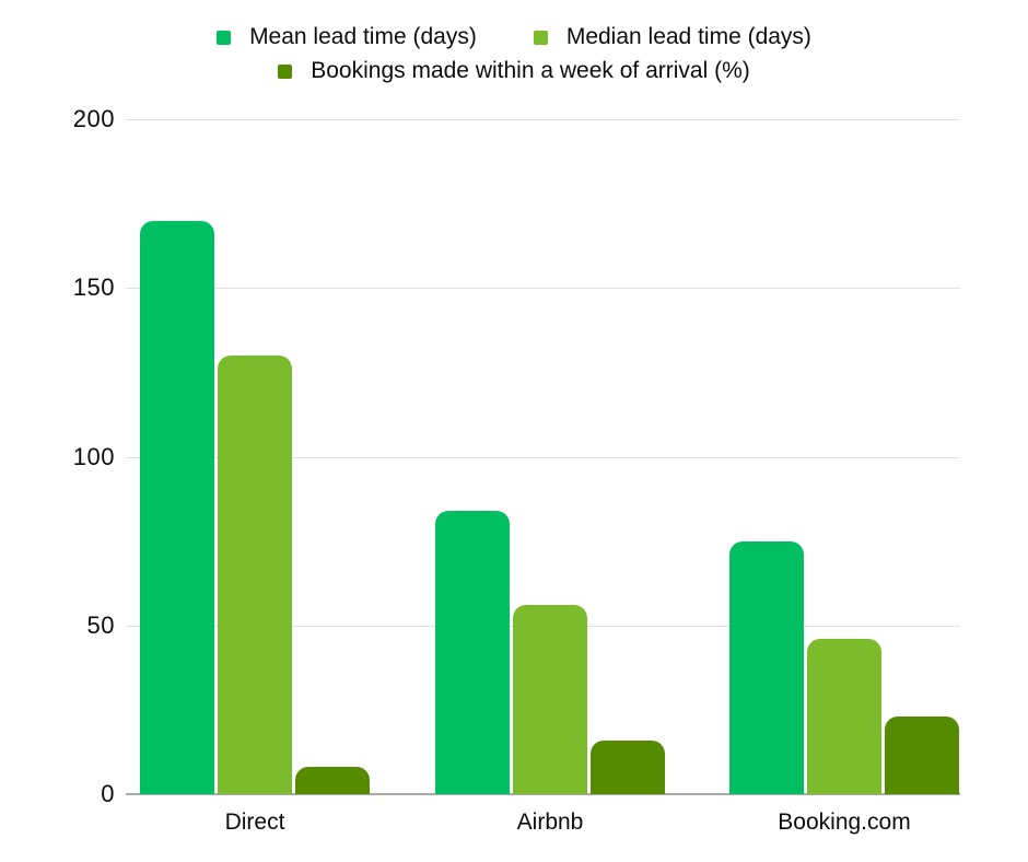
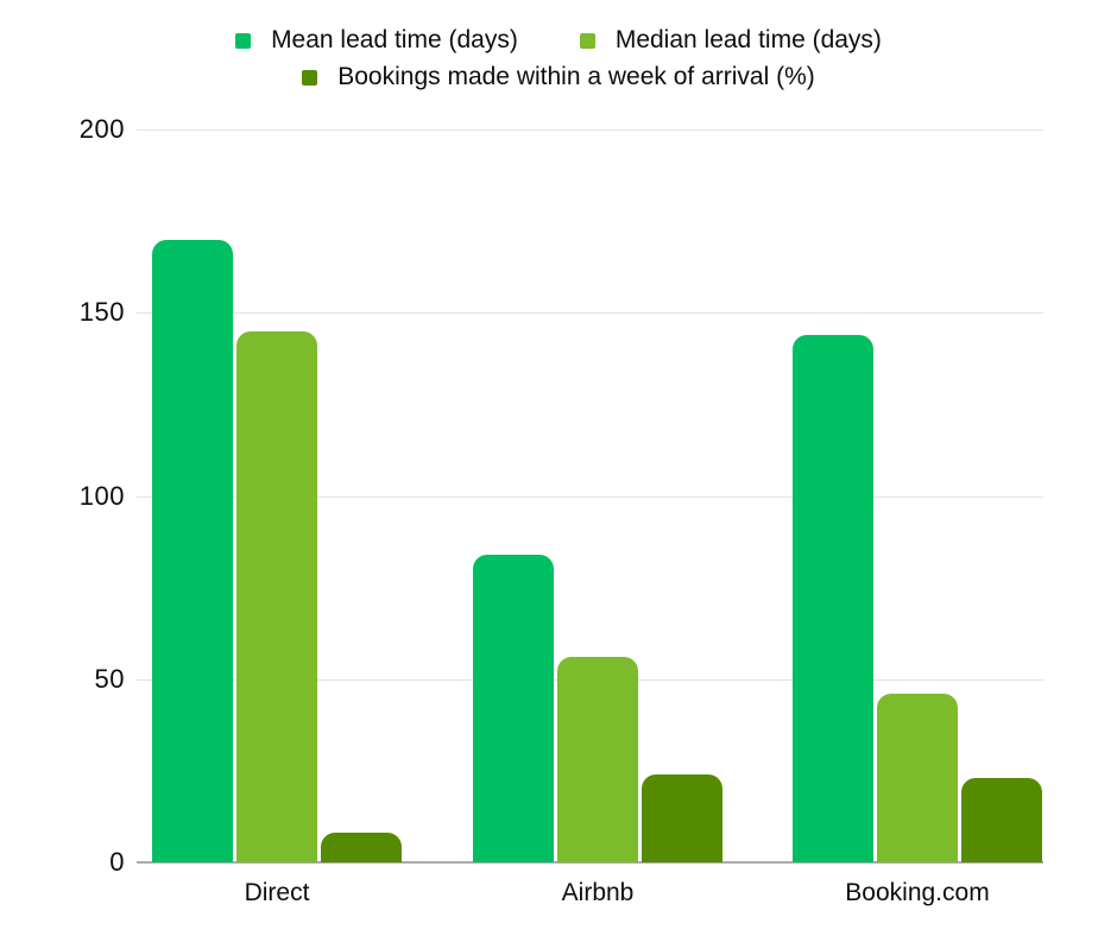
Median lead time (days)/Direct: 130 -> 145
Bookings made within a week of arrival (%)/Airbnb: 16 -> 24
Mean lead time (days)/Booking.com: 75 -> 144
